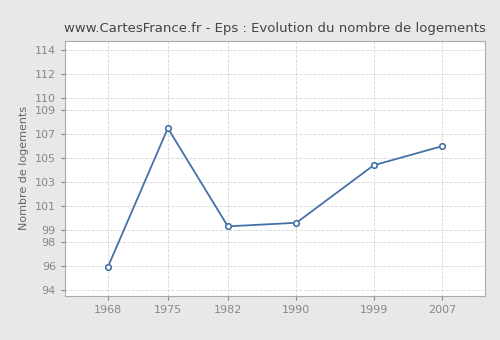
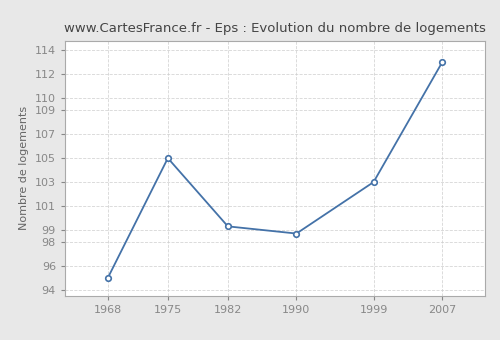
1968: 95.9 -> 95.0
1975: 107.5 -> 105.0
1990: 99.6 -> 98.7
1999: 104.4 -> 103.0
2007: 106.0 -> 113.0
